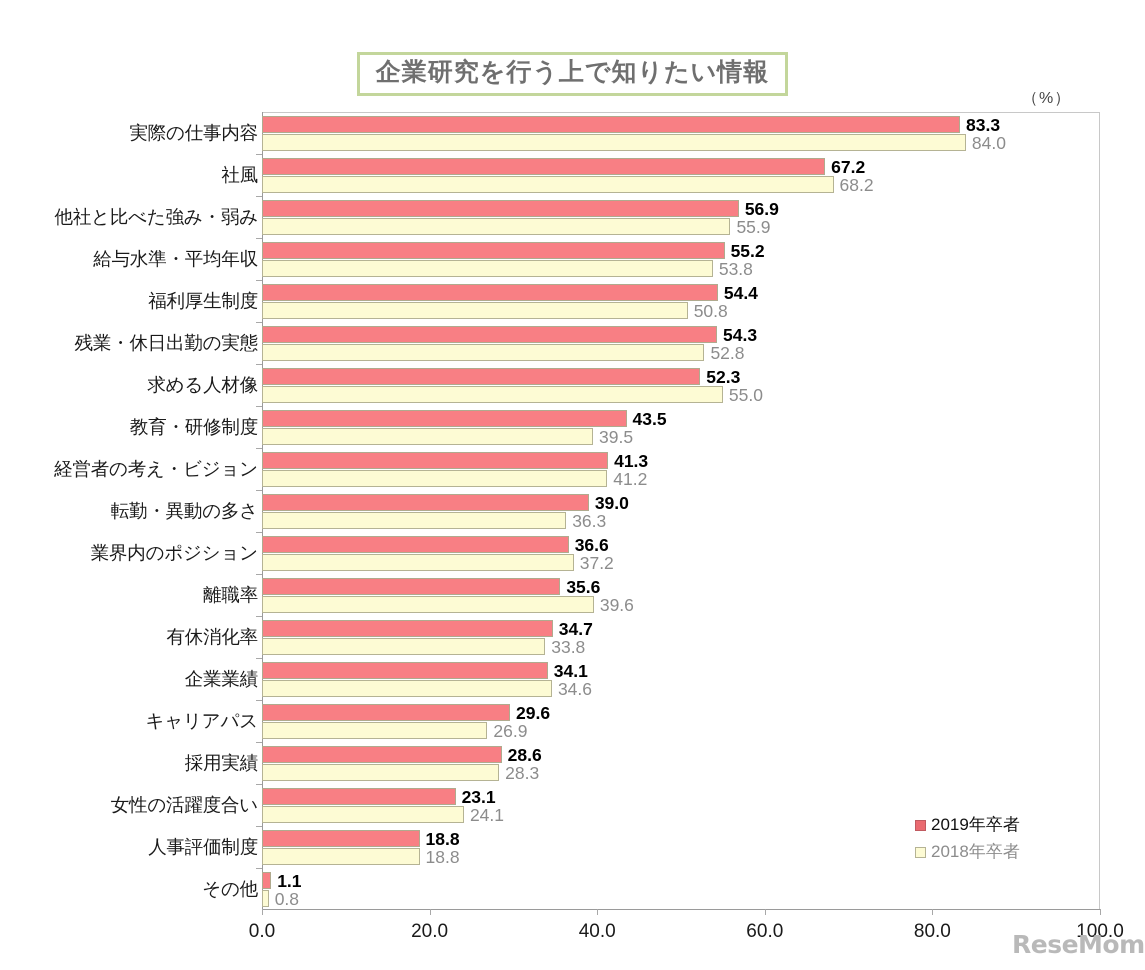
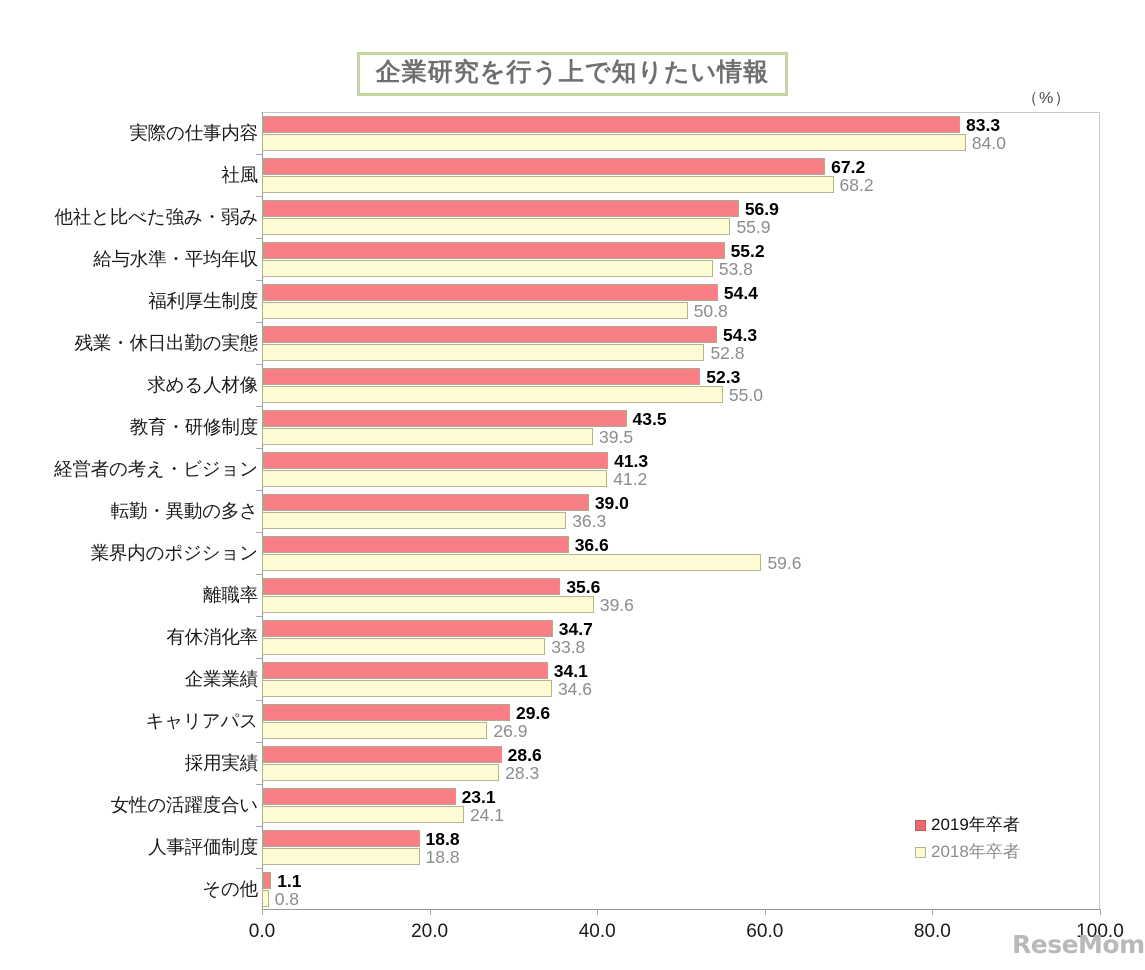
2018年卒者/業界内のポジション: 37.2 -> 59.6
